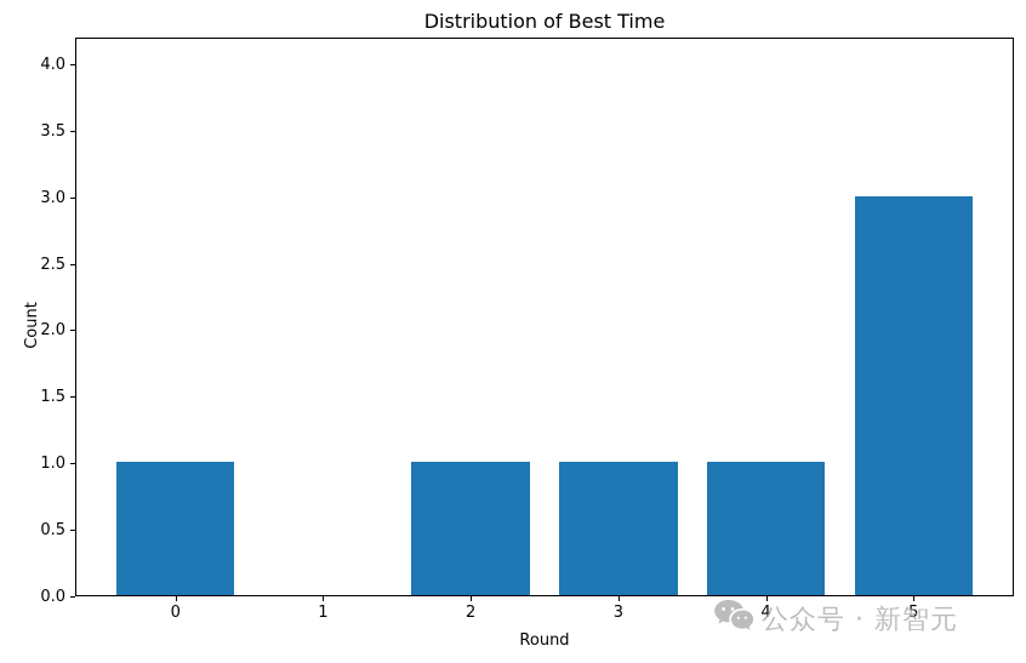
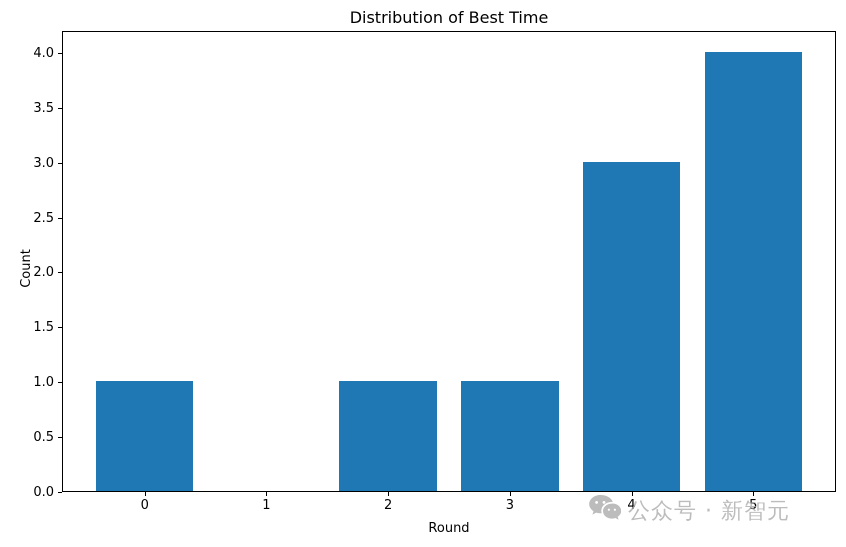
4: 1 -> 3
5: 3 -> 4
